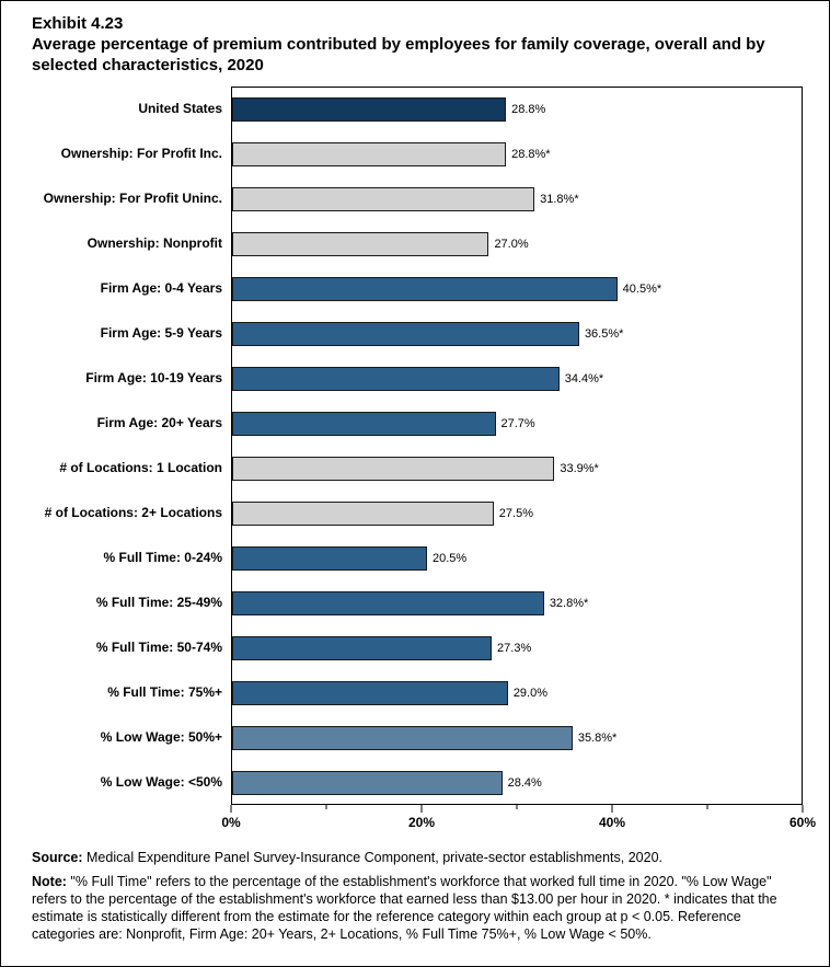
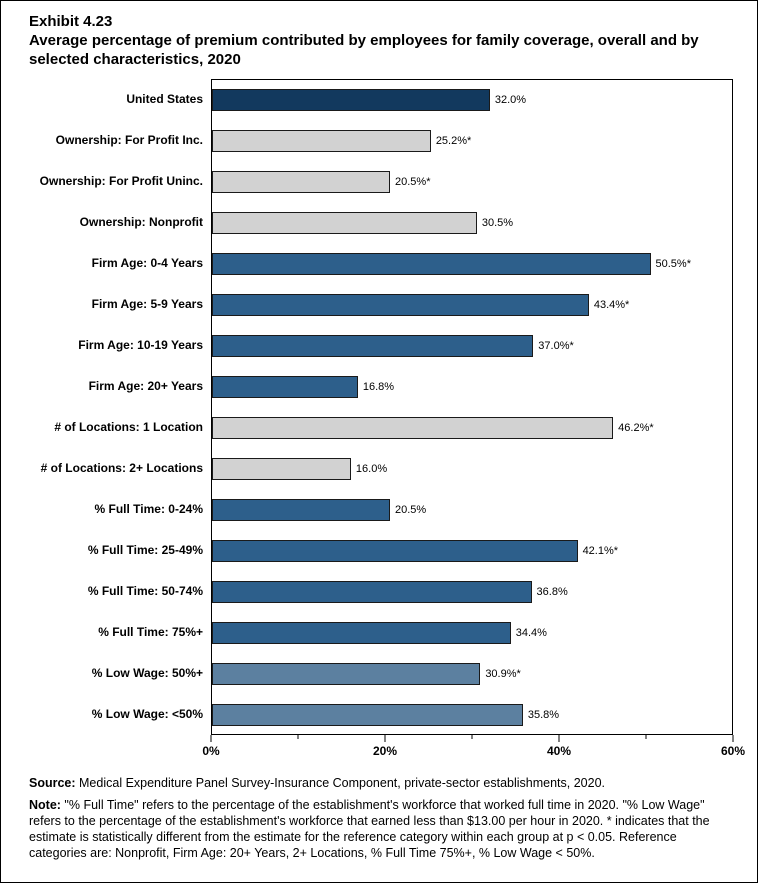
United States: 28.8% -> 32.0%
Ownership: For Profit Inc.: 28.8 -> 25.2
Ownership: For Profit Uninc.: 31.8 -> 20.5
Ownership: Nonprofit: 27.0% -> 30.5%
Firm Age: 0-4 Years: 40.5 -> 50.5
Firm Age: 5-9 Years: 36.5 -> 43.4
Firm Age: 10-19 Years: 34.4 -> 37.0
Firm Age: 20+ Years: 27.7% -> 16.8%
# of Locations: 1 Location: 33.9 -> 46.2
# of Locations: 2+ Locations: 27.5% -> 16.0%
% Full Time: 25-49%: 32.8 -> 42.1
% Full Time: 50-74%: 27.3% -> 36.8%
% Full Time: 75%+: 29.0% -> 34.4%
% Low Wage: 50%+: 35.8 -> 30.9
% Low Wage: <50%: 28.4% -> 35.8%
